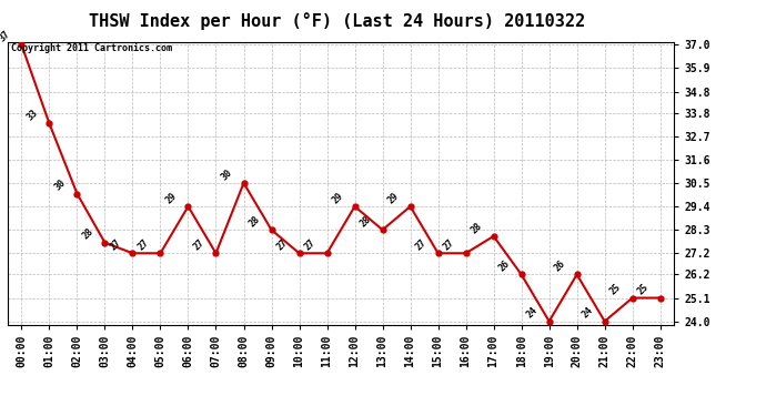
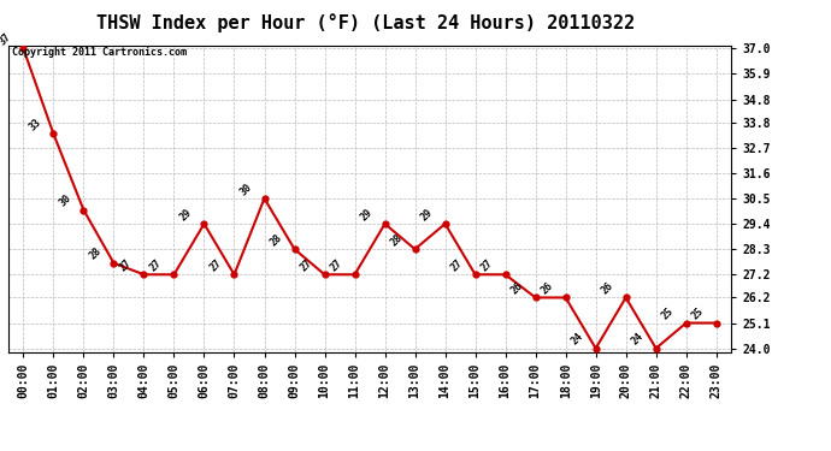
17:00: 28 -> 26
